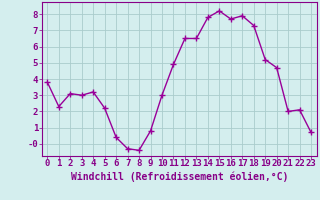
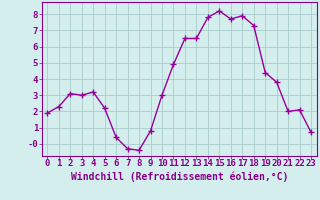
0: 3.8 -> 1.9
19: 5.2 -> 4.4
20: 4.7 -> 3.8
